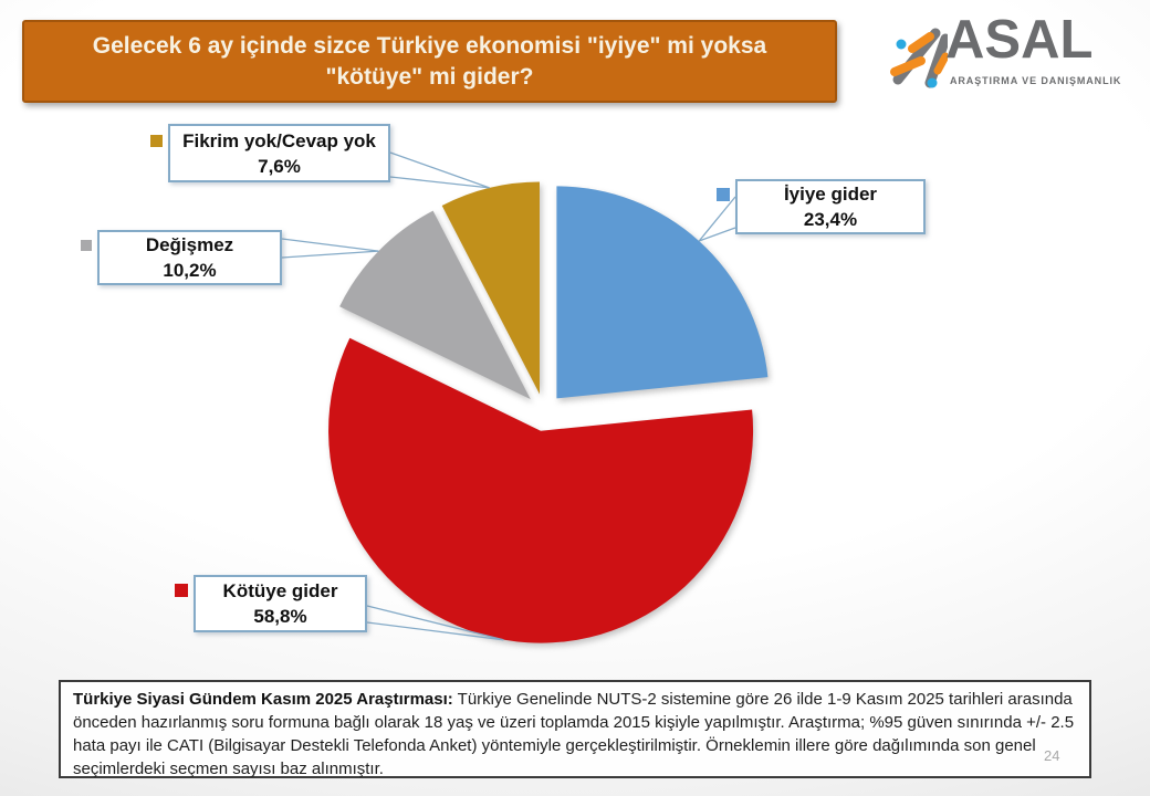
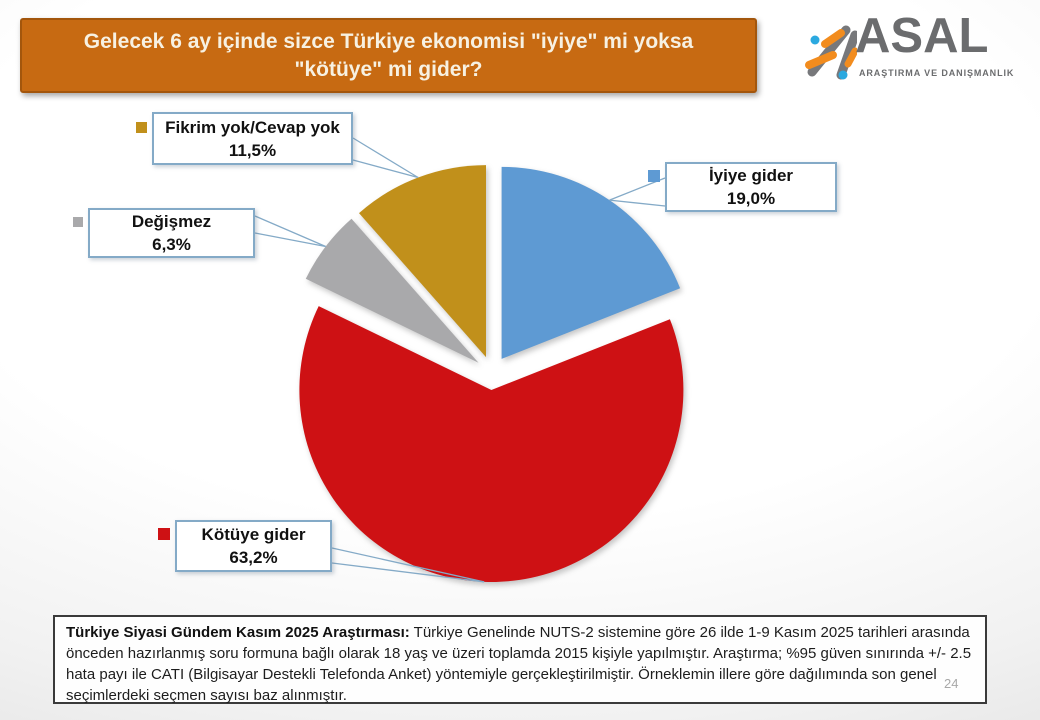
İyiye gider: 23,4% -> 19,0%
Kötüye gider: 58,8% -> 63,2%
Değişmez: 10,2% -> 6,3%
Fikrim yok/Cevap yok: 7,6% -> 11,5%
